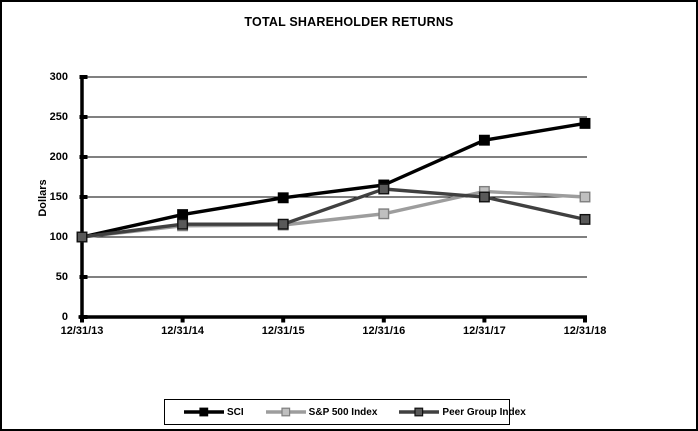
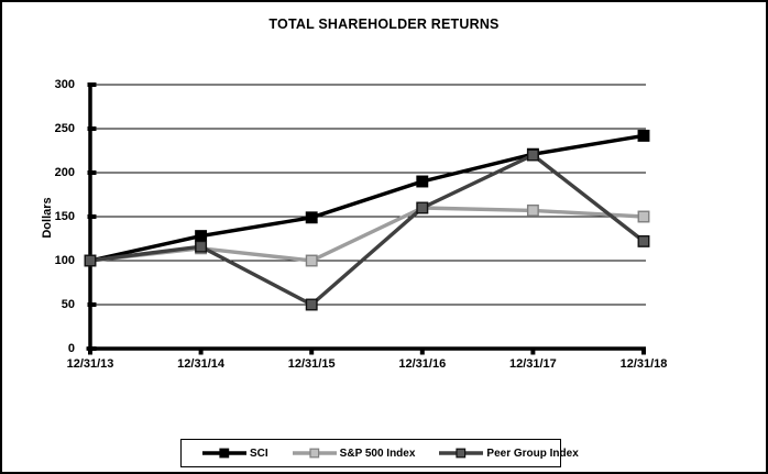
S&P 500 Index/12/31/15: 120 -> 100
Peer Group Index/12/31/15: 120 -> 50
SCI/12/31/16: 160 -> 190
S&P 500 Index/12/31/16: 130 -> 160
Peer Group Index/12/31/17: 150 -> 220
